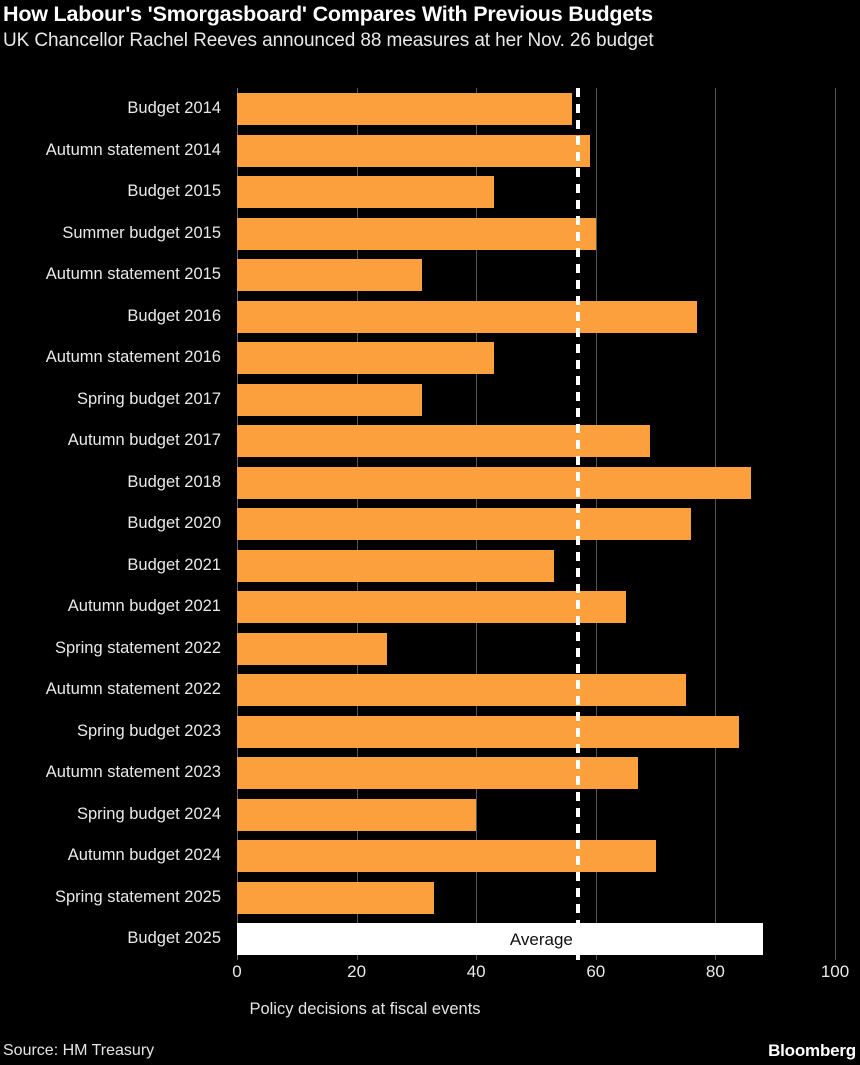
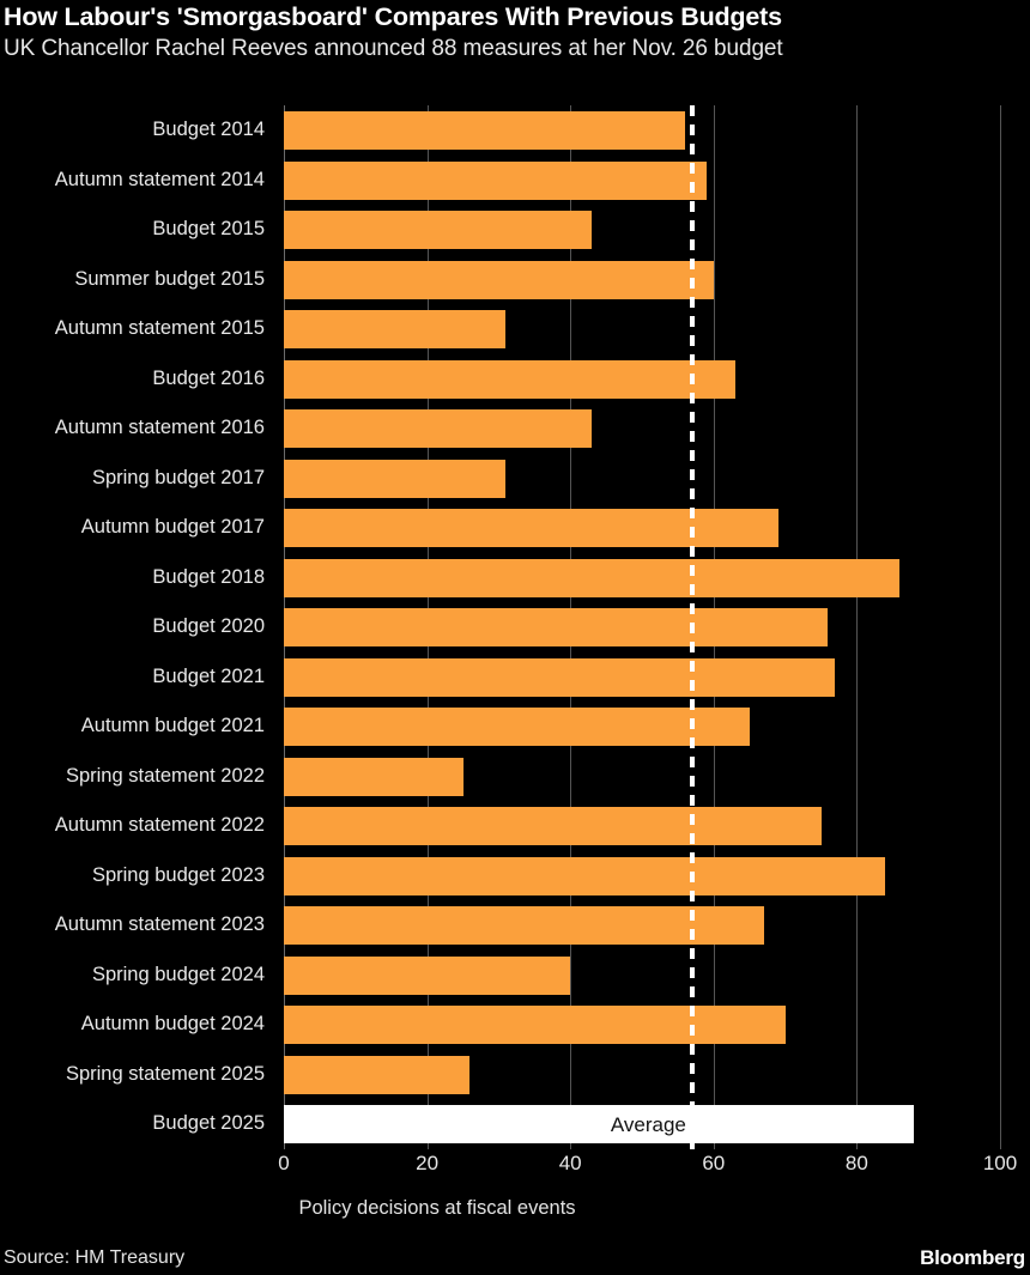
Budget 2016: 77 -> 63
Budget 2021: 53 -> 77
Spring statement 2025: 33 -> 26
